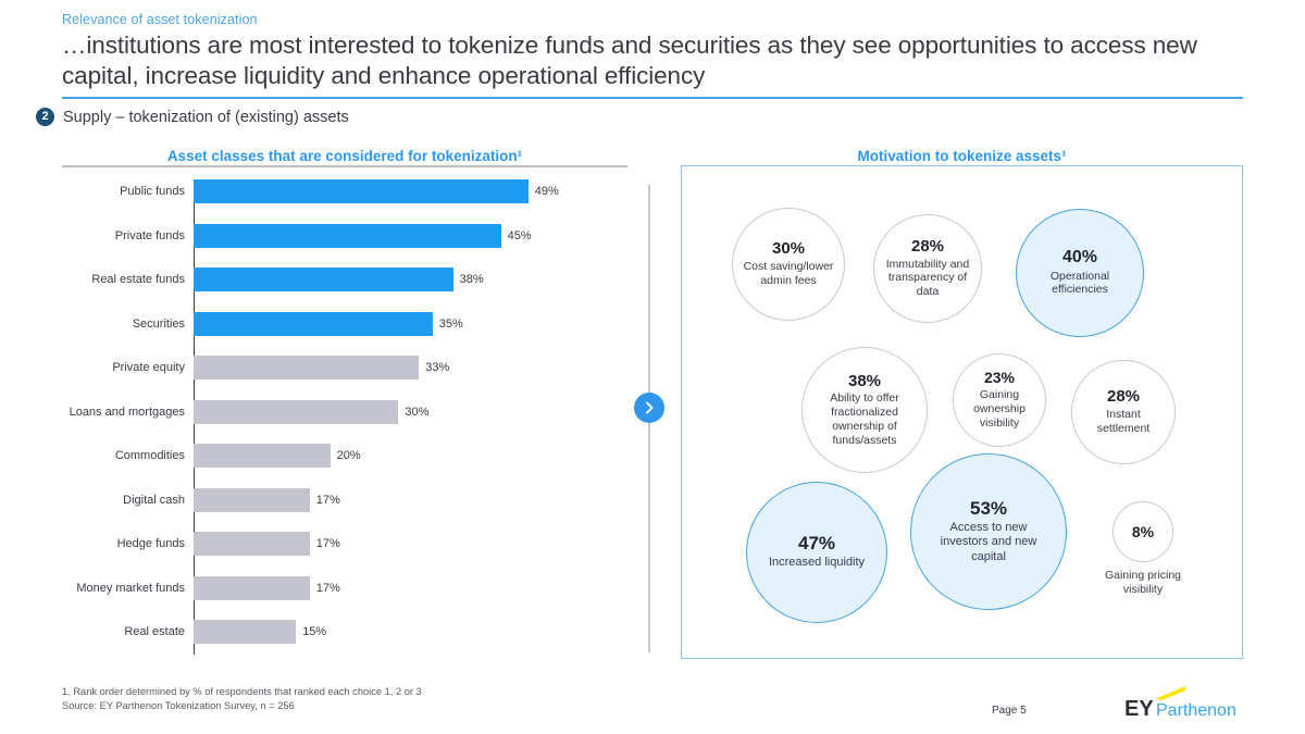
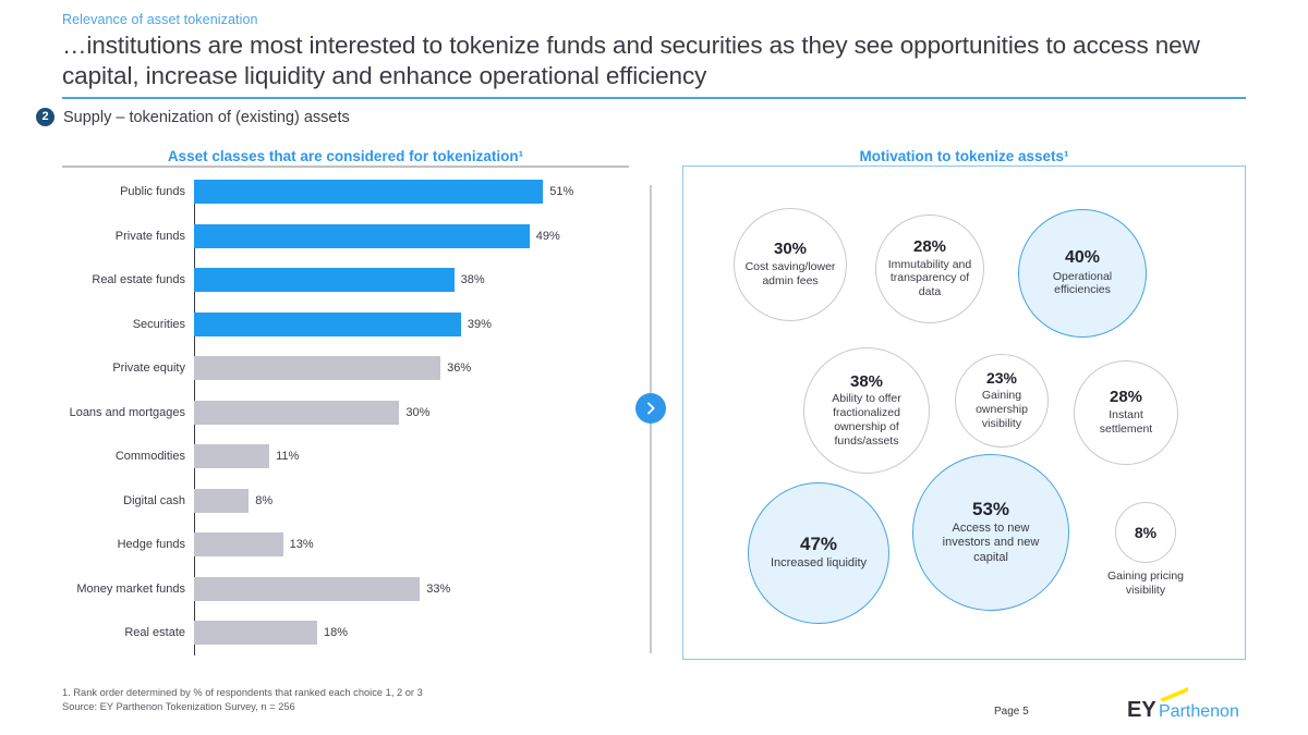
Asset classes that are considered for tokenization¹/Public funds: 49% -> 51%
Asset classes that are considered for tokenization¹/Private funds: 45% -> 49%
Asset classes that are considered for tokenization¹/Securities: 35% -> 39%
Asset classes that are considered for tokenization¹/Private equity: 33% -> 36%
Asset classes that are considered for tokenization¹/Commodities: 20% -> 11%
Asset classes that are considered for tokenization¹/Digital cash: 17% -> 8%
Asset classes that are considered for tokenization¹/Hedge funds: 17% -> 13%
Asset classes that are considered for tokenization¹/Money market funds: 17% -> 33%
Asset classes that are considered for tokenization¹/Real estate: 15% -> 18%
